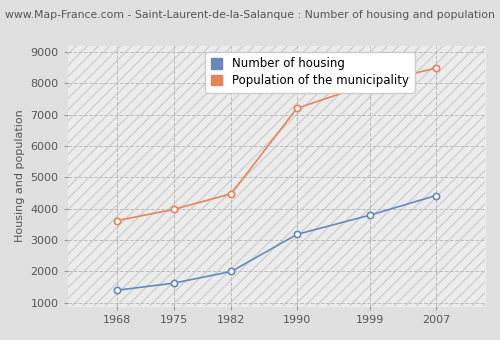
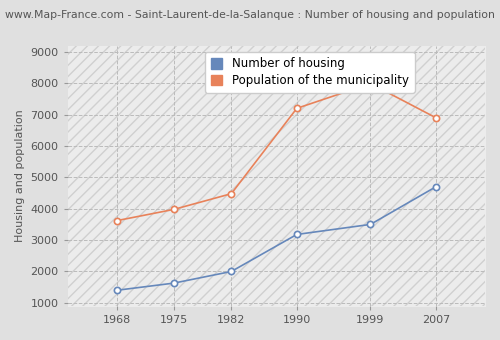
Number of housing/1999: 3800 -> 3500
Number of housing/2007: 4420 -> 4700
Population of the municipality/2007: 8480 -> 6900
